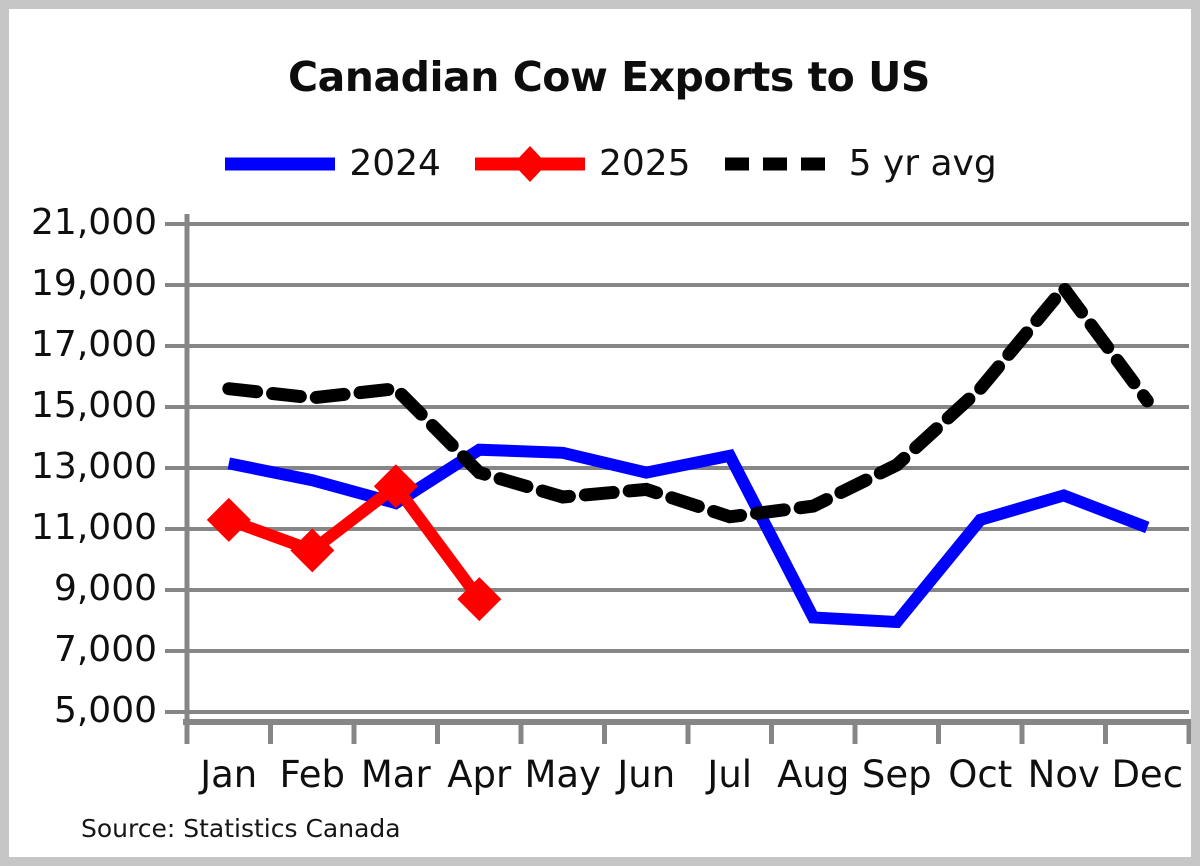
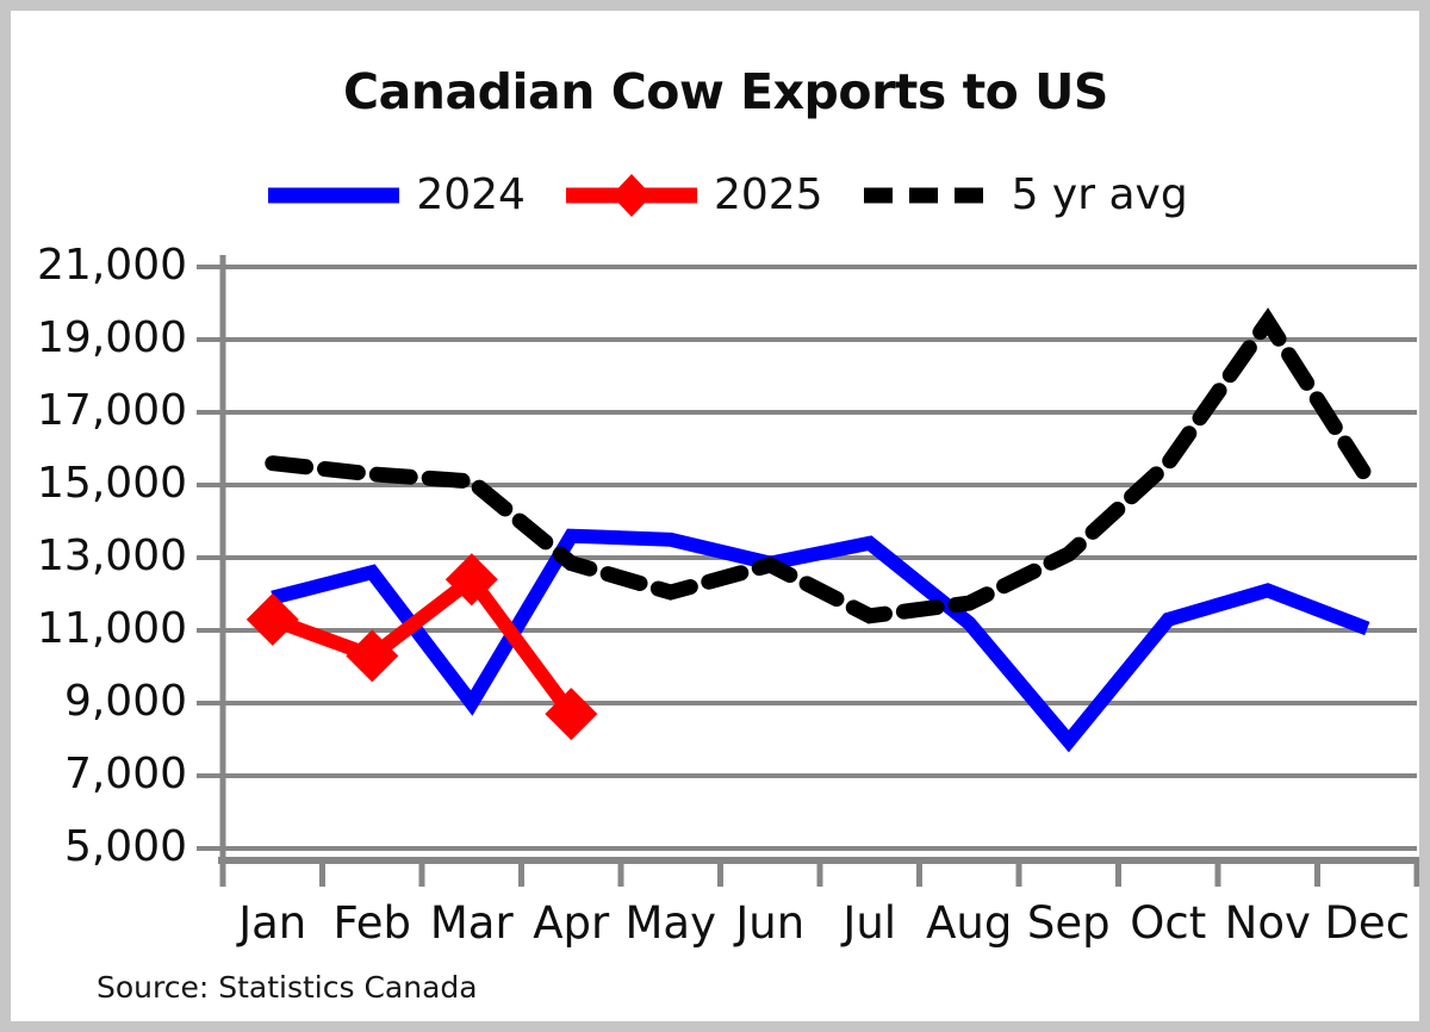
2024/Jan: 13200 -> 11900
2024/Mar: 11800 -> 9000
5 yr avg/Mar: 15600 -> 15100
5 yr avg/Jun: 12300 -> 12800
2024/Aug: 8100 -> 11200
5 yr avg/Nov: 18900 -> 19500
